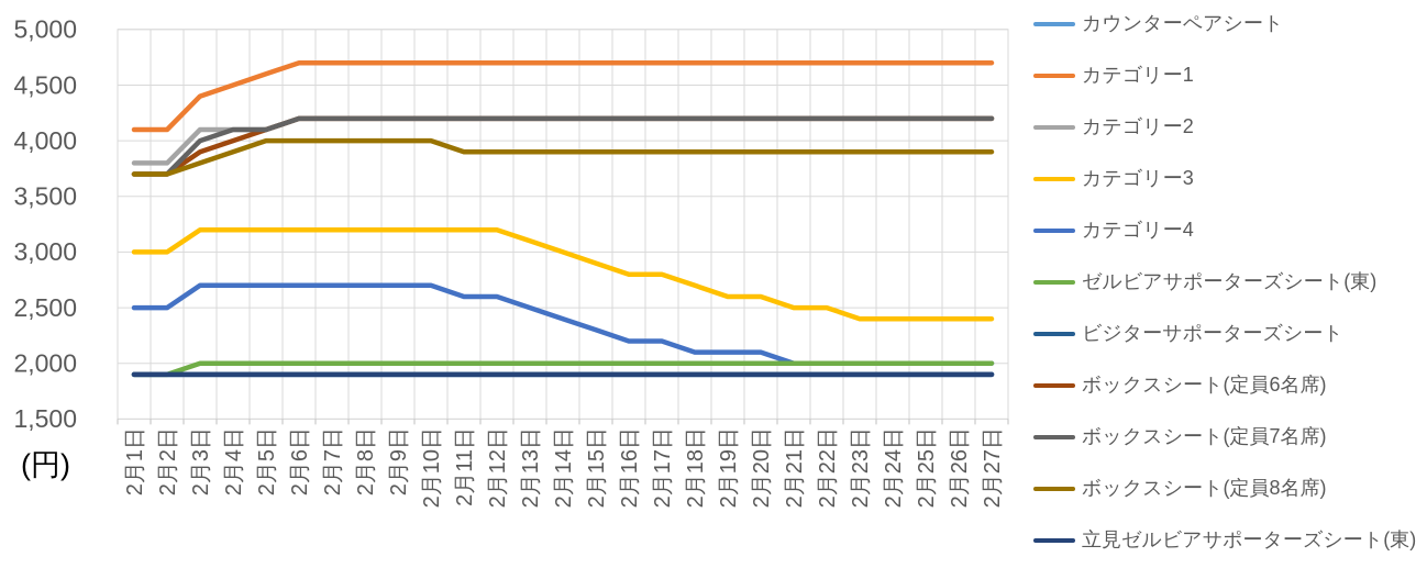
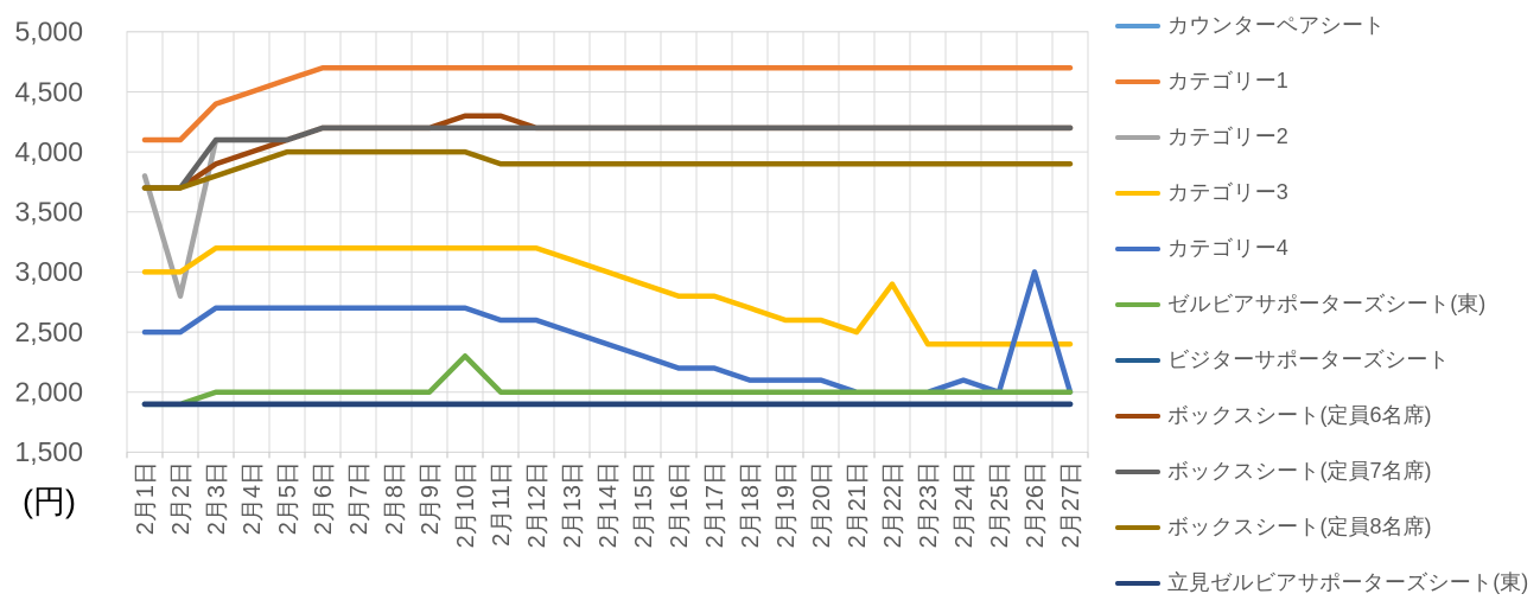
カテゴリー2/2月2日: 3800 -> 2800
ボックスシート(定員7名席)/2月3日: 4000 -> 4100
ゼルビアサポーターズシート(東)/2月10日: 2000 -> 2300
ボックスシート(定員6名席)/2月10日: 4200 -> 4300
ボックスシート(定員6名席)/2月11日: 4200 -> 4300
カテゴリー3/2月22日: 2500 -> 2900
カテゴリー4/2月24日: 2000 -> 2100
カテゴリー4/2月26日: 2000 -> 3000
